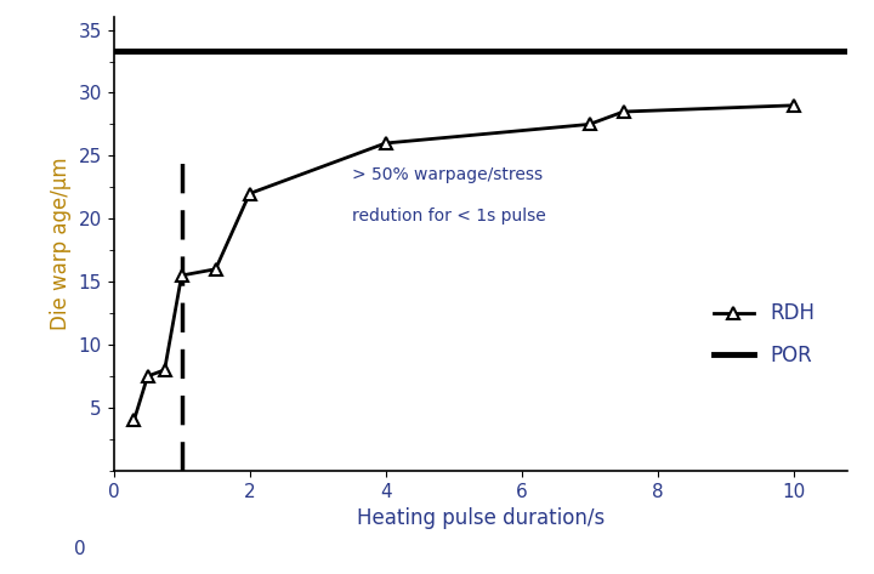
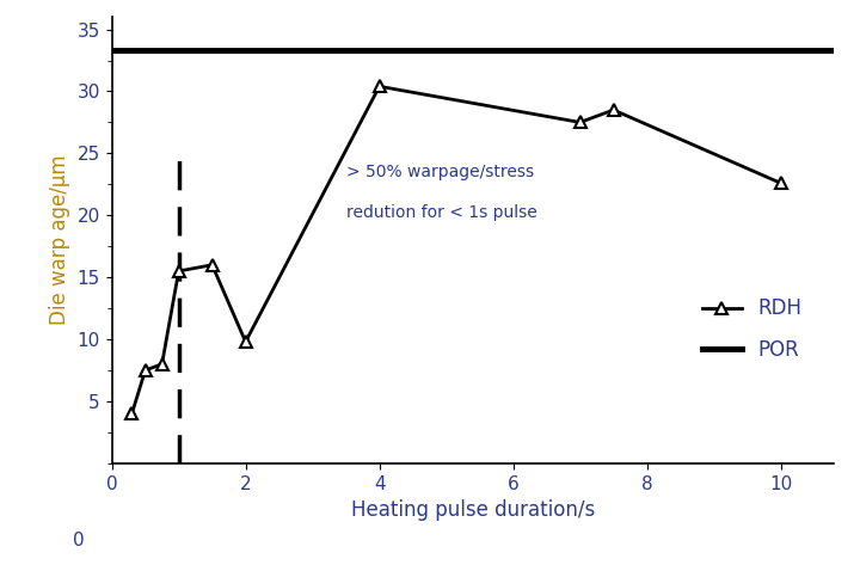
2: 22.0 -> 9.8
4: 26.0 -> 30.4
10: 29.0 -> 22.6
